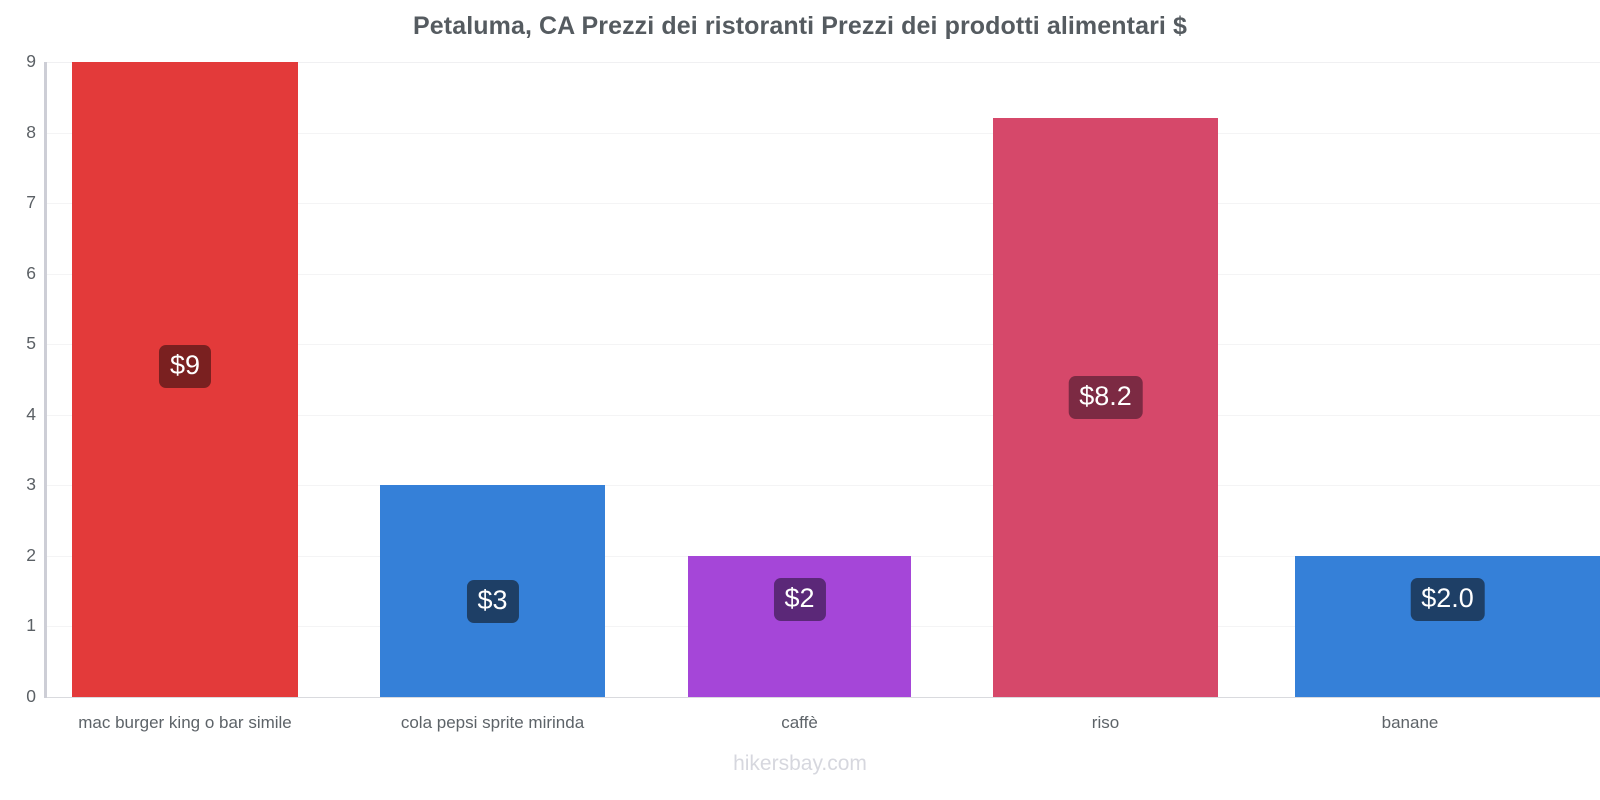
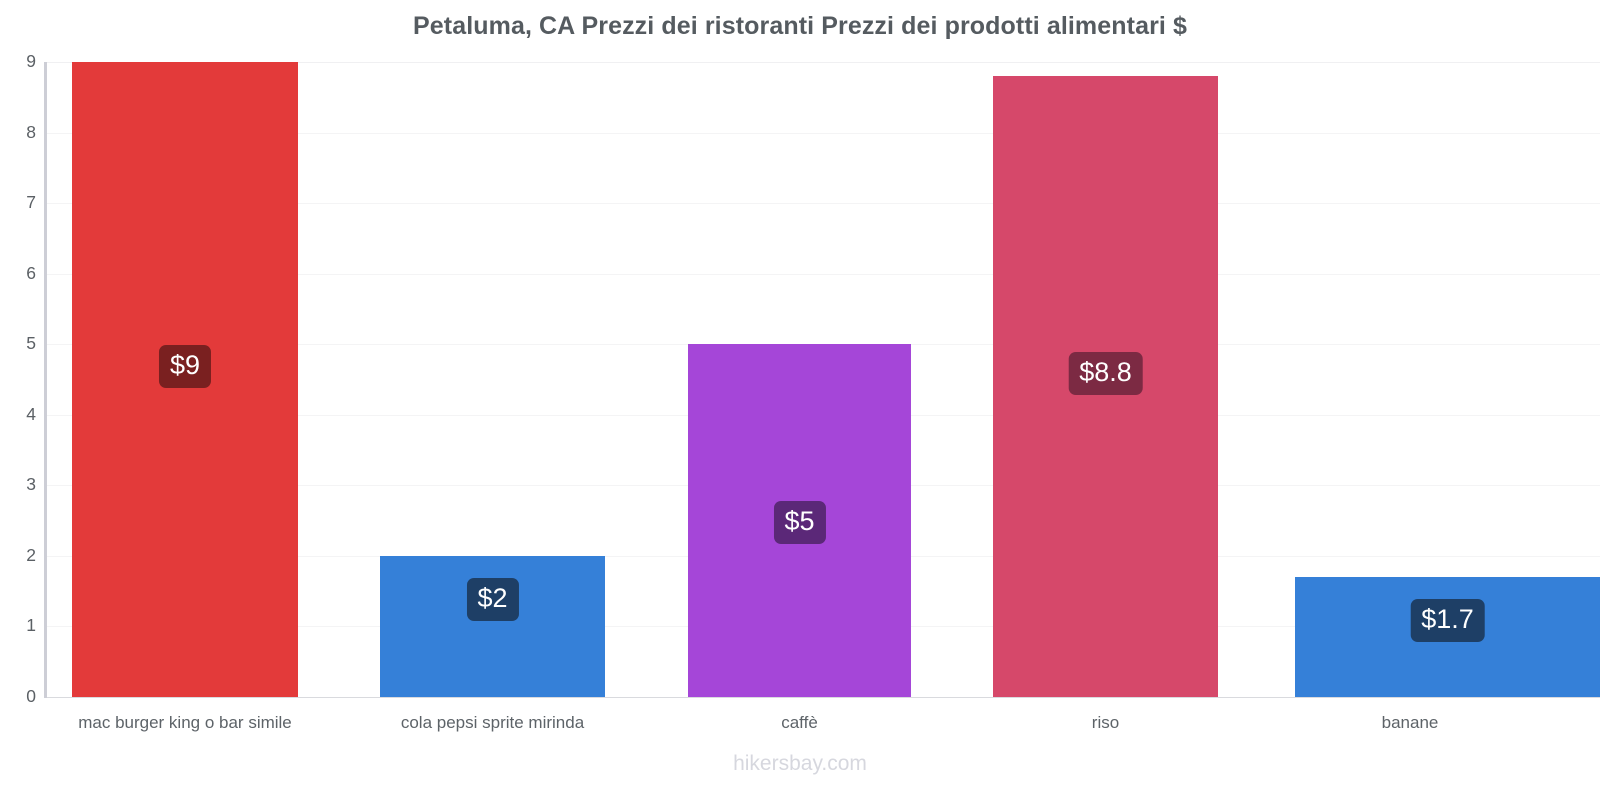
cola pepsi sprite mirinda: $3 -> $2
caffè: $2 -> $5
riso: $8.2 -> $8.8
banane: $2.0 -> $1.7
